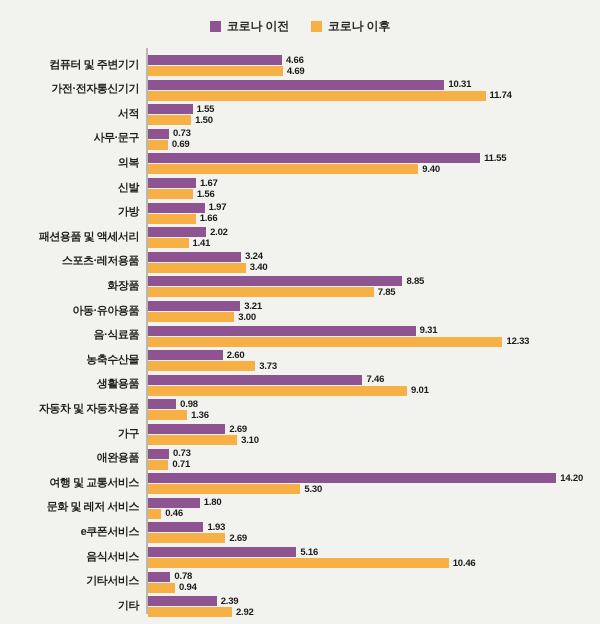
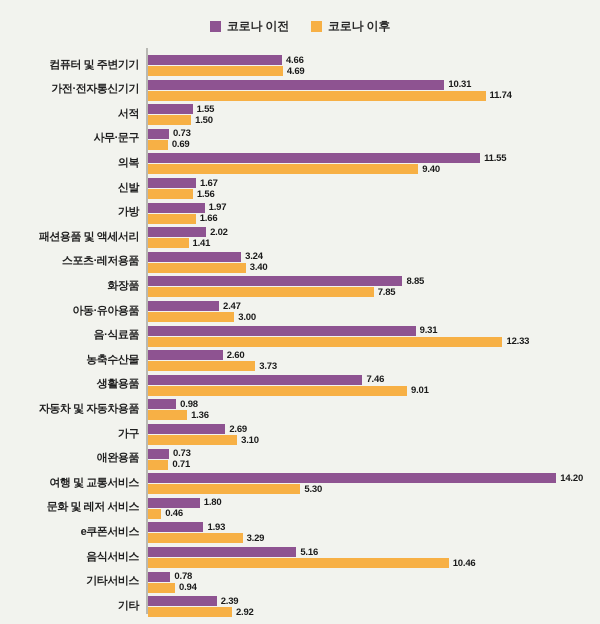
코로나 이전/아동·유아용품: 3.21 -> 2.47
코로나 이후/e쿠폰서비스: 2.69 -> 3.29
